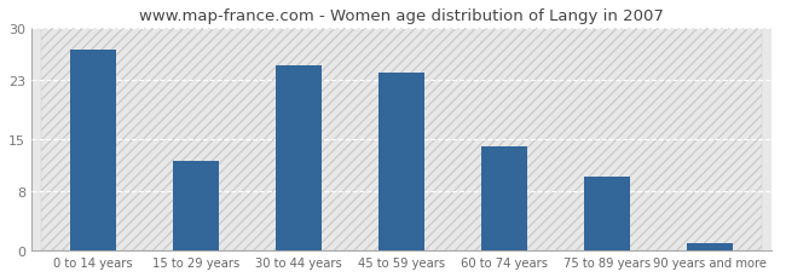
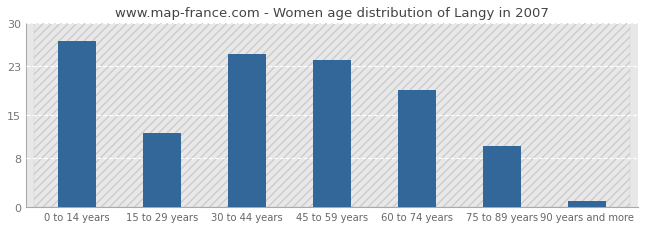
60 to 74 years: 14 -> 19
